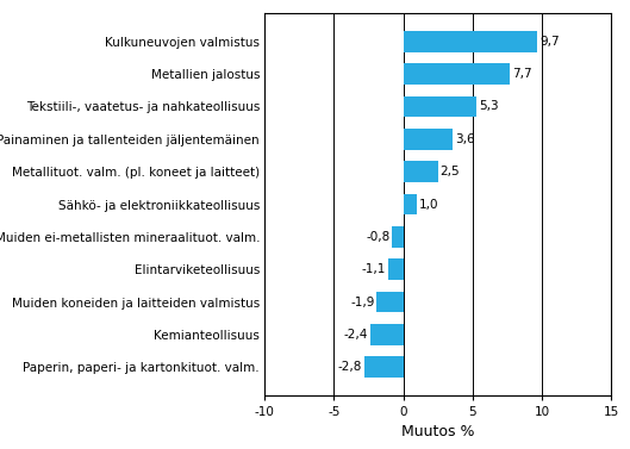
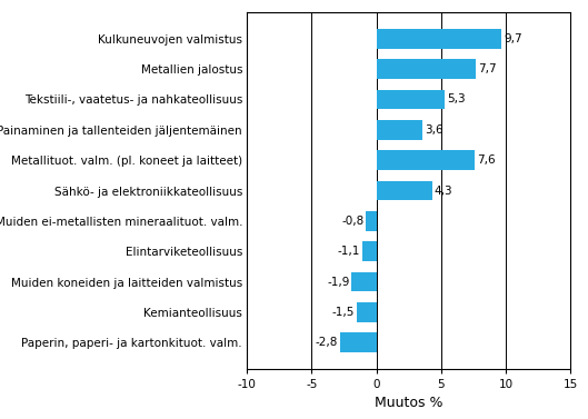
Metallituot. valm. (pl. koneet ja laitteet): 2,5 -> 7,6
Sähkö- ja elektroniikkateollisuus: 1,0 -> 4,3
Kemianteollisuus: -2,4 -> -1,5
